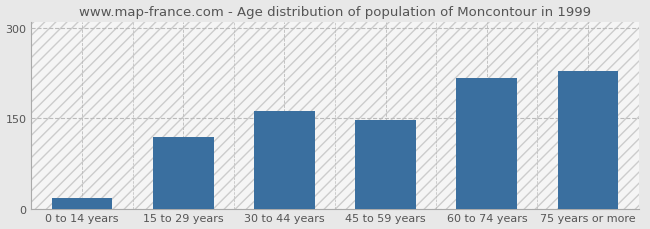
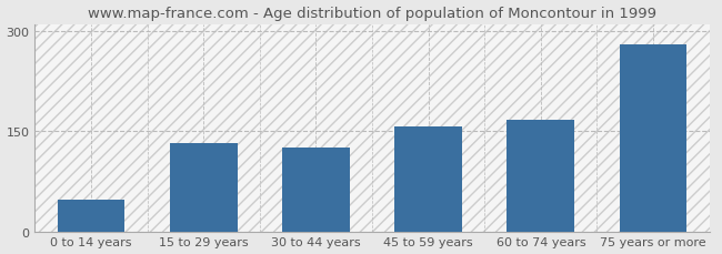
0 to 14 years: 18 -> 47
15 to 29 years: 118 -> 132
30 to 44 years: 162 -> 126
45 to 59 years: 146 -> 157
60 to 74 years: 216 -> 166
75 years or more: 228 -> 280
